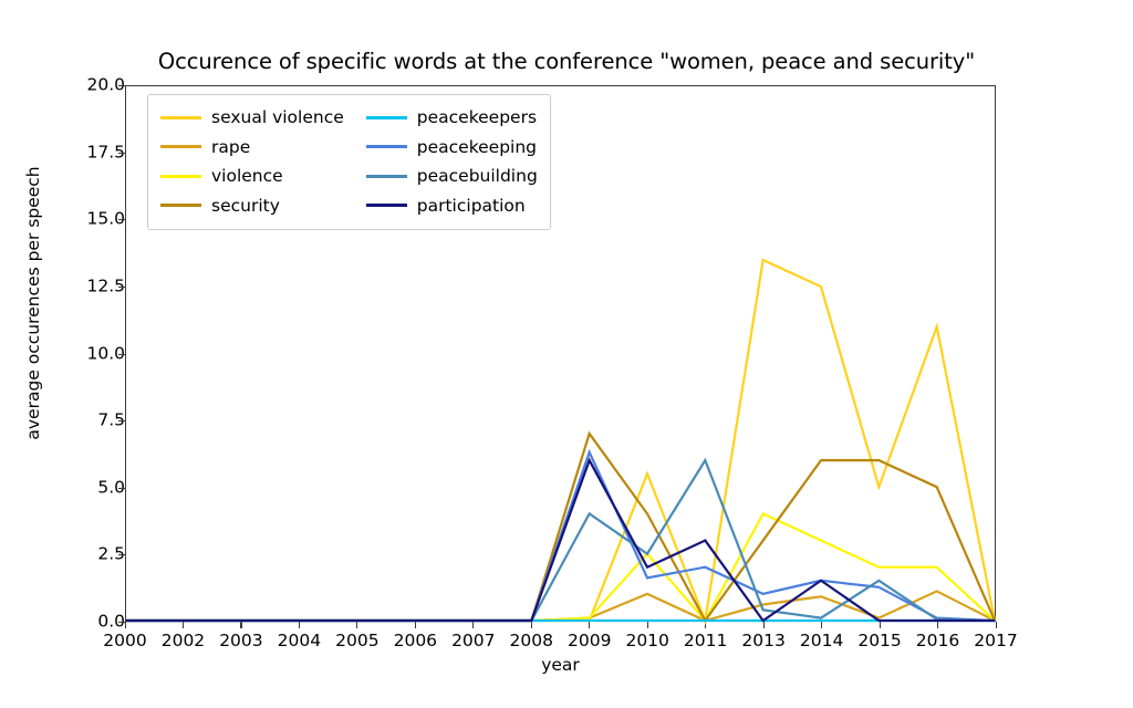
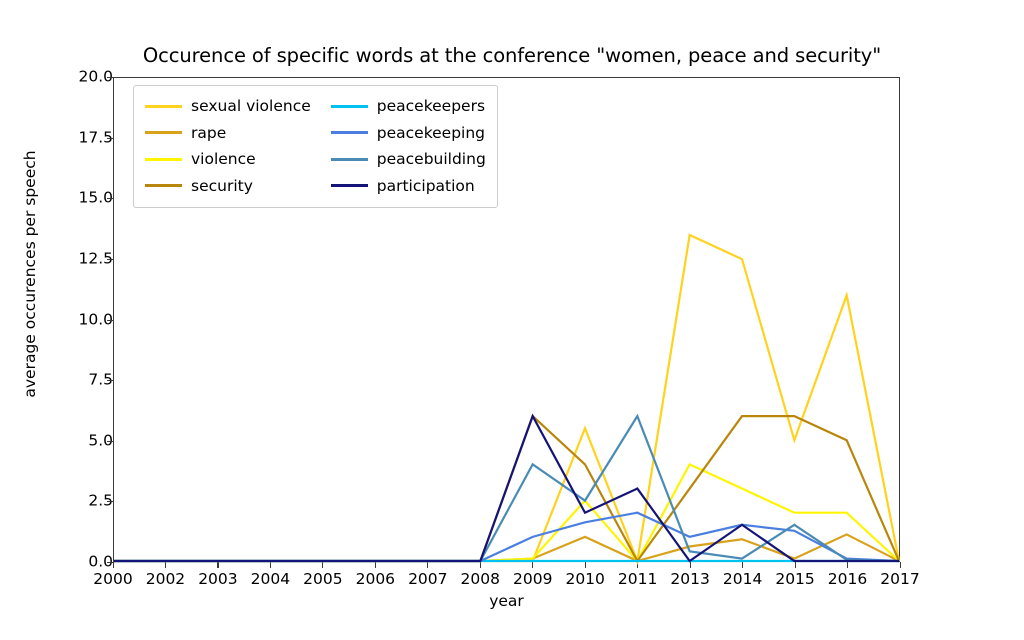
security/2009: 7 -> 6
peacekeeping/2009: 6.3 -> 1.0
